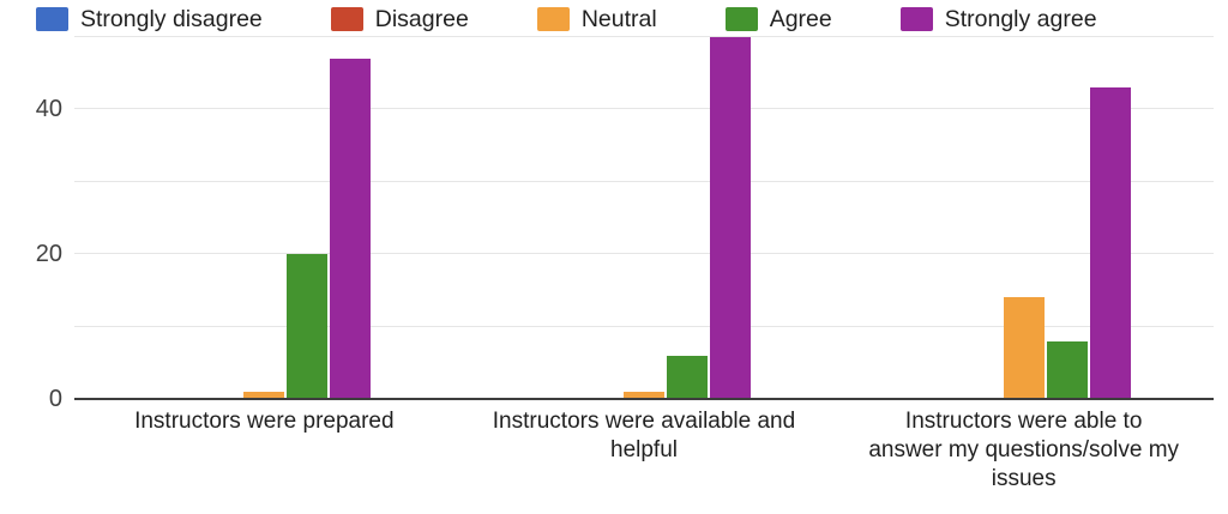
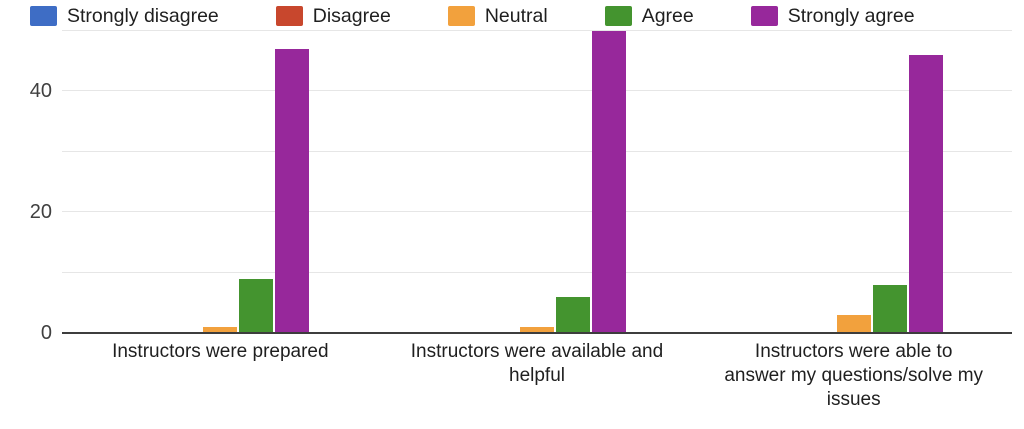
Agree/Instructors were prepared: 20 -> 9
Neutral/Instructors were able to answer my questions/solve my issues: 14 -> 3
Strongly agree/Instructors were able to answer my questions/solve my issues: 43 -> 46
